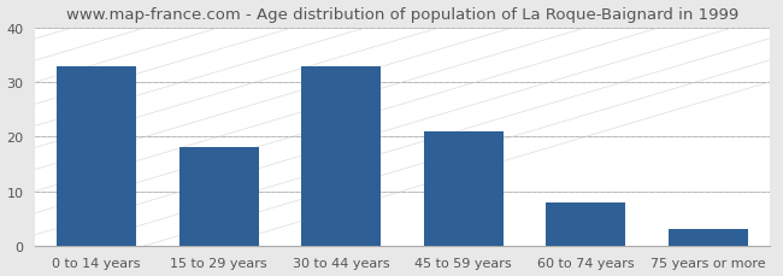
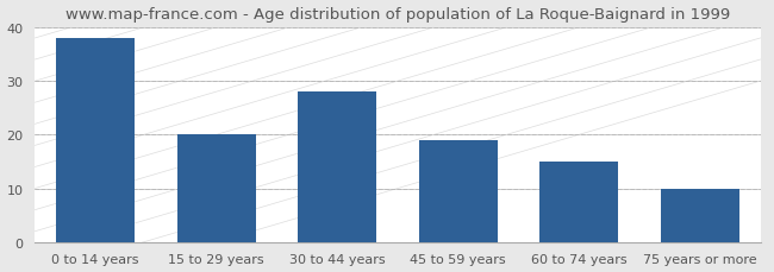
0 to 14 years: 33 -> 38
15 to 29 years: 18 -> 20
30 to 44 years: 33 -> 28
45 to 59 years: 21 -> 19
60 to 74 years: 8 -> 15
75 years or more: 3 -> 10
